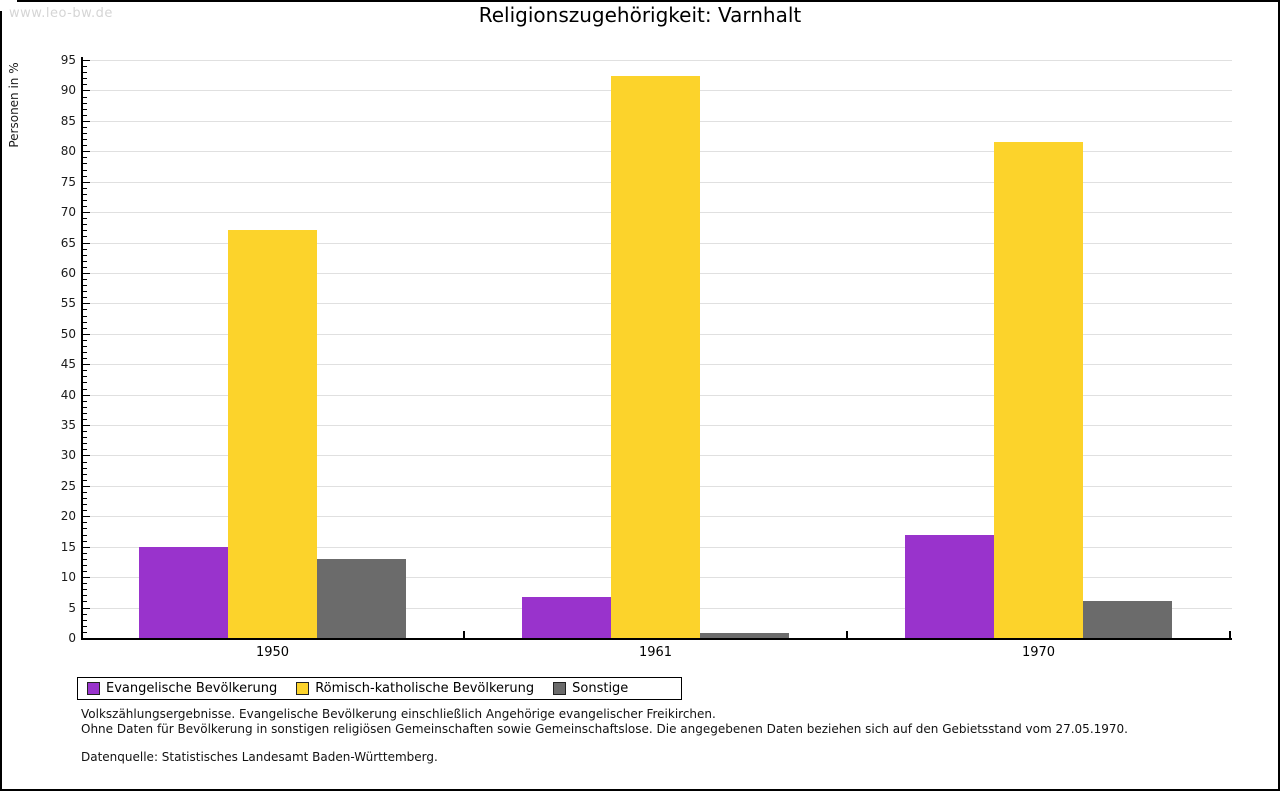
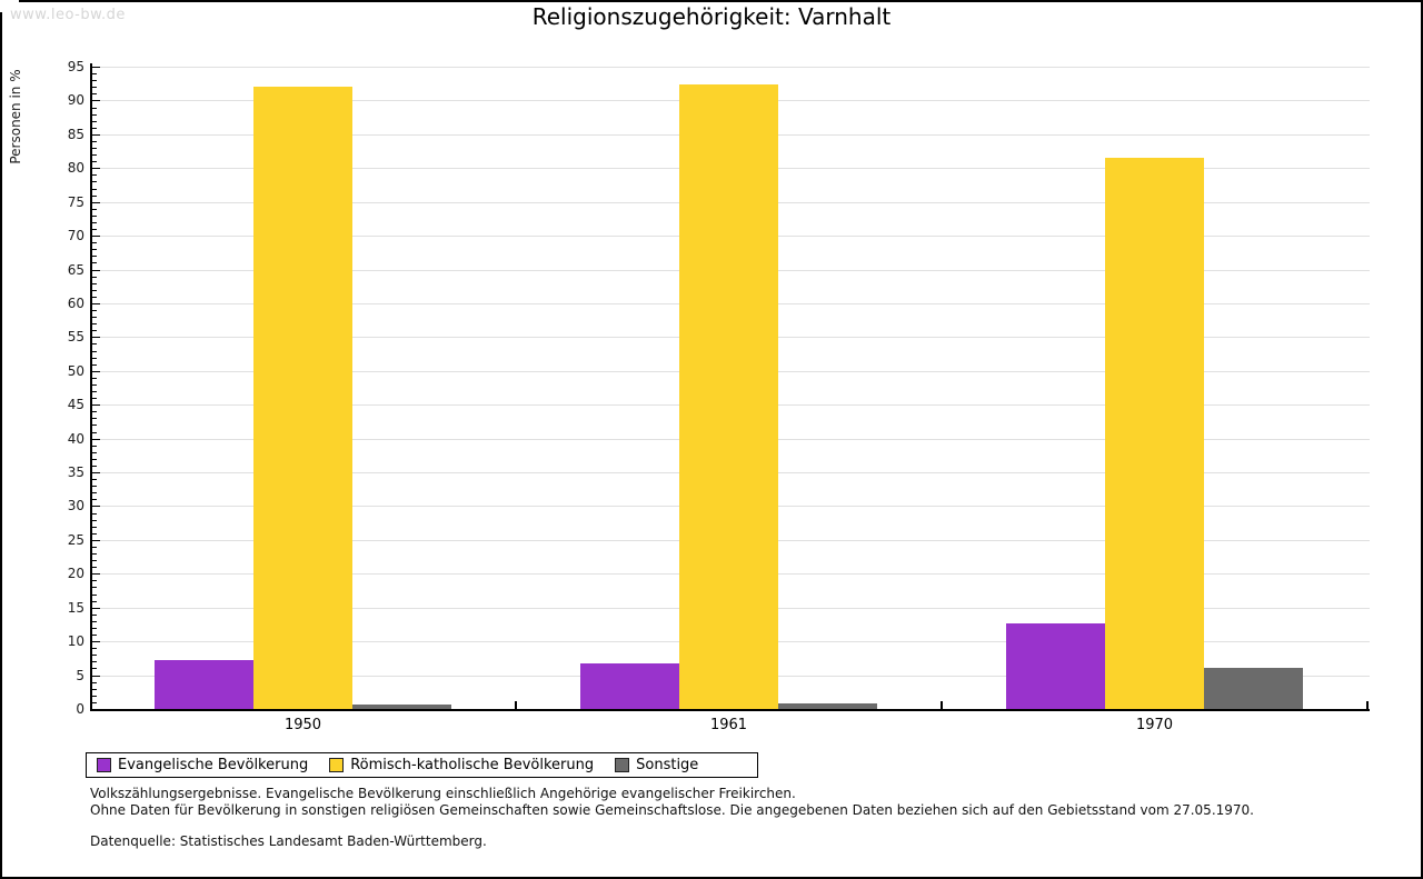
Evangelische Bevölkerung/1950: 15 -> 7
Römisch-katholische Bevölkerung/1950: 67 -> 92
Sonstige/1950: 13 -> 1
Evangelische Bevölkerung/1970: 17 -> 13
